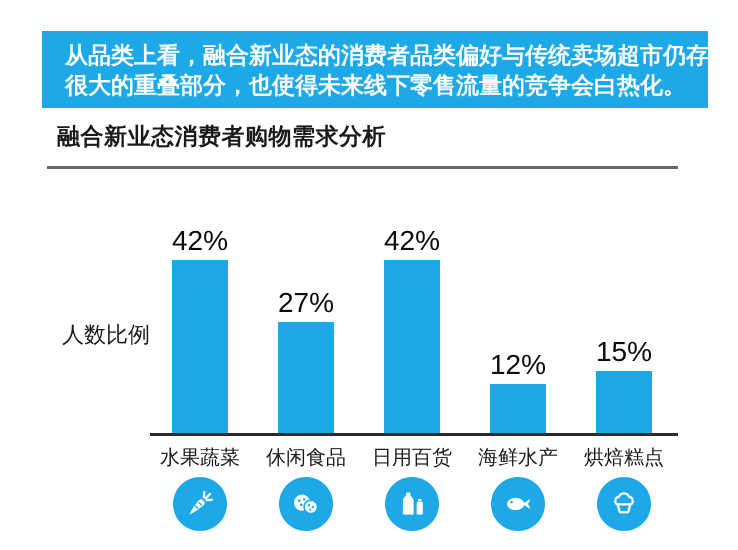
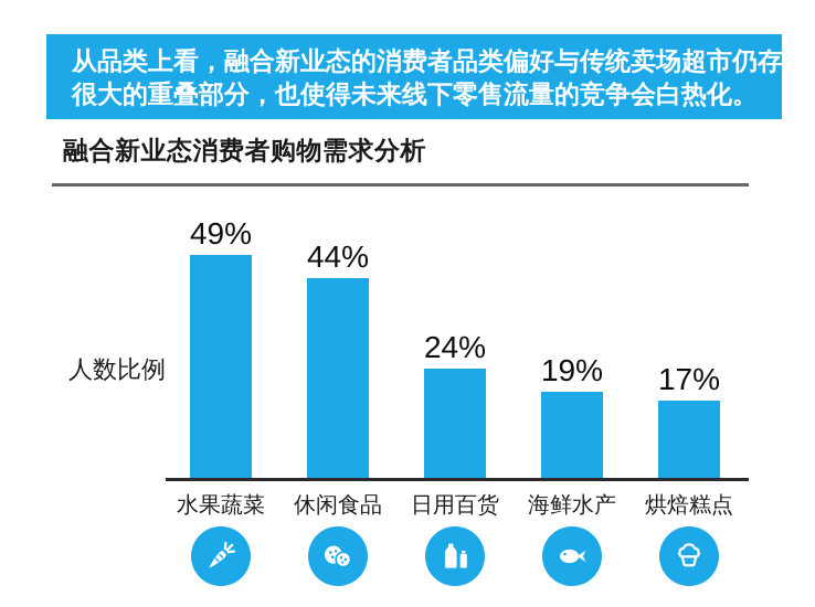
水果蔬菜: 42% -> 49%
休闲食品: 27% -> 44%
日用百货: 42% -> 24%
海鲜水产: 12% -> 19%
烘焙糕点: 15% -> 17%
